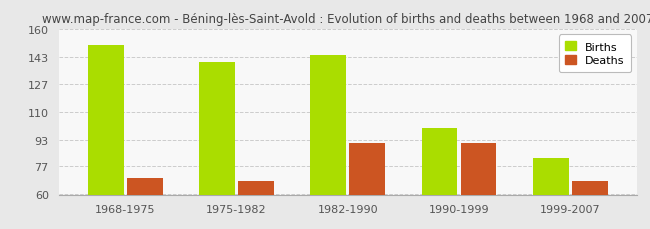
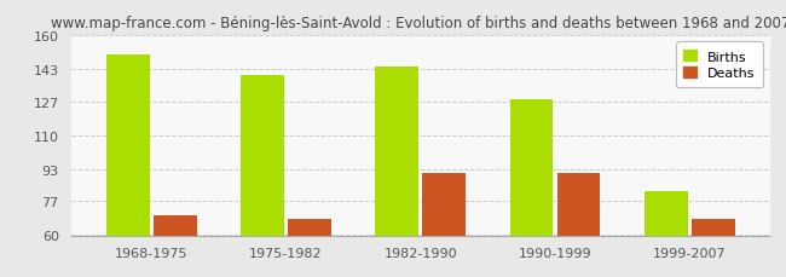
Births/1990-1999: 100 -> 128
